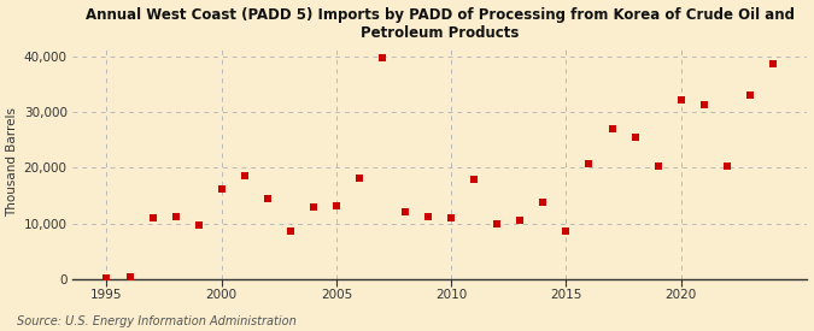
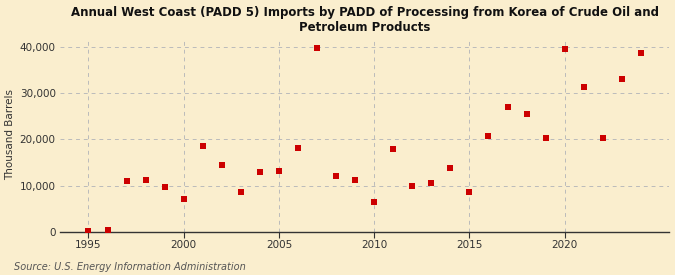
2000: 16,200 -> 7,000
2010: 11,000 -> 6,500
2020: 32,200 -> 39,500
